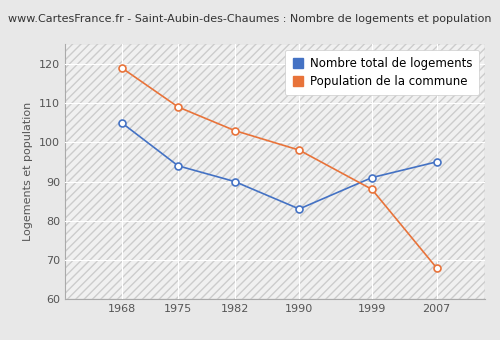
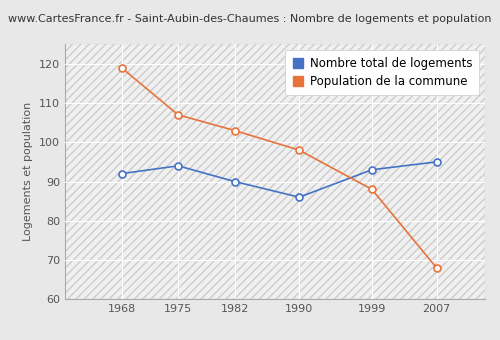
Nombre total de logements/1968: 105 -> 92
Population de la commune/1975: 109 -> 107
Nombre total de logements/1990: 83 -> 86
Nombre total de logements/1999: 91 -> 93
